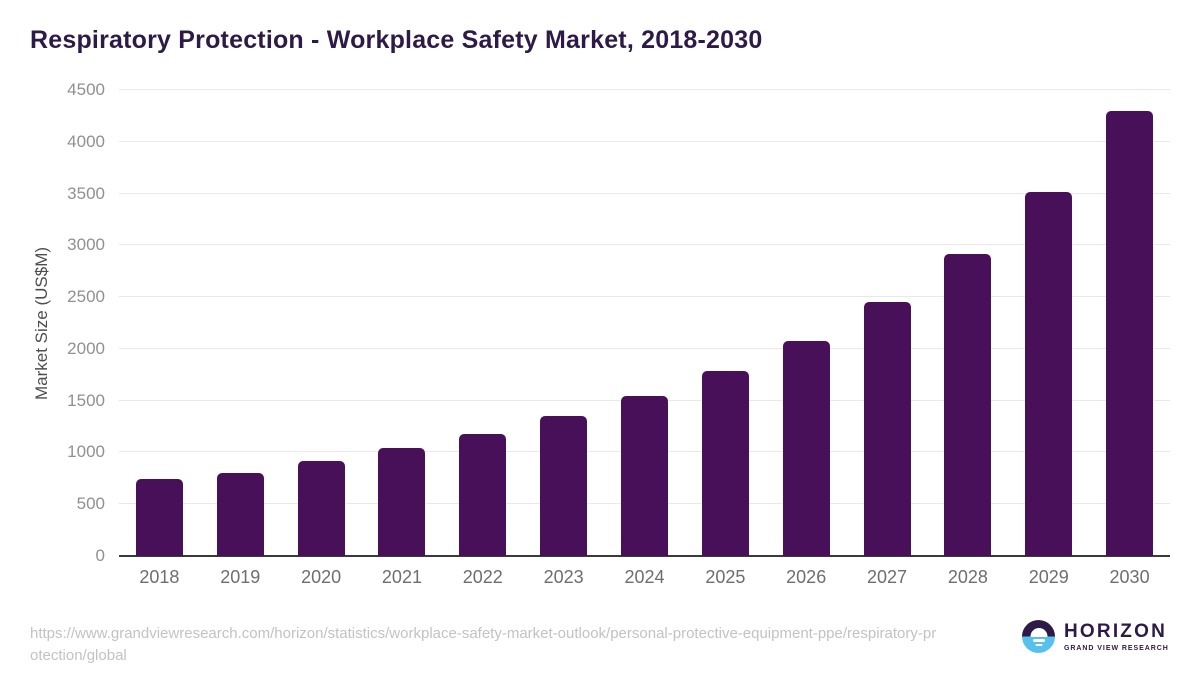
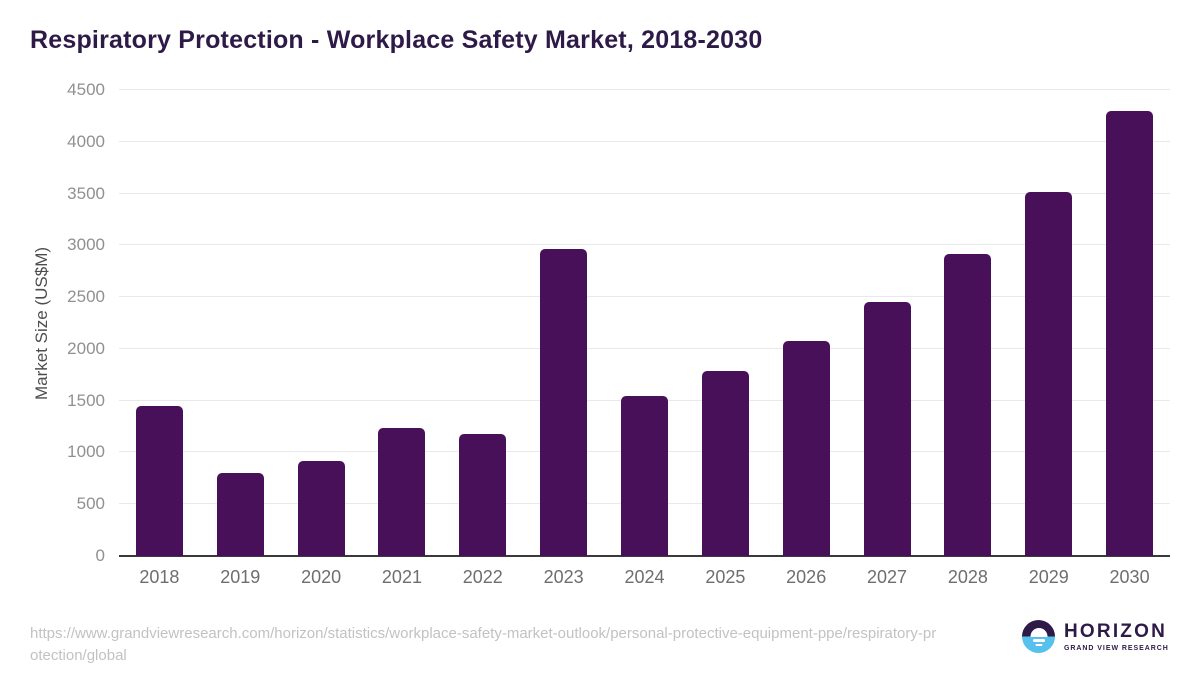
2018: 740 -> 1450
2021: 1040 -> 1240
2023: 1350 -> 2960
